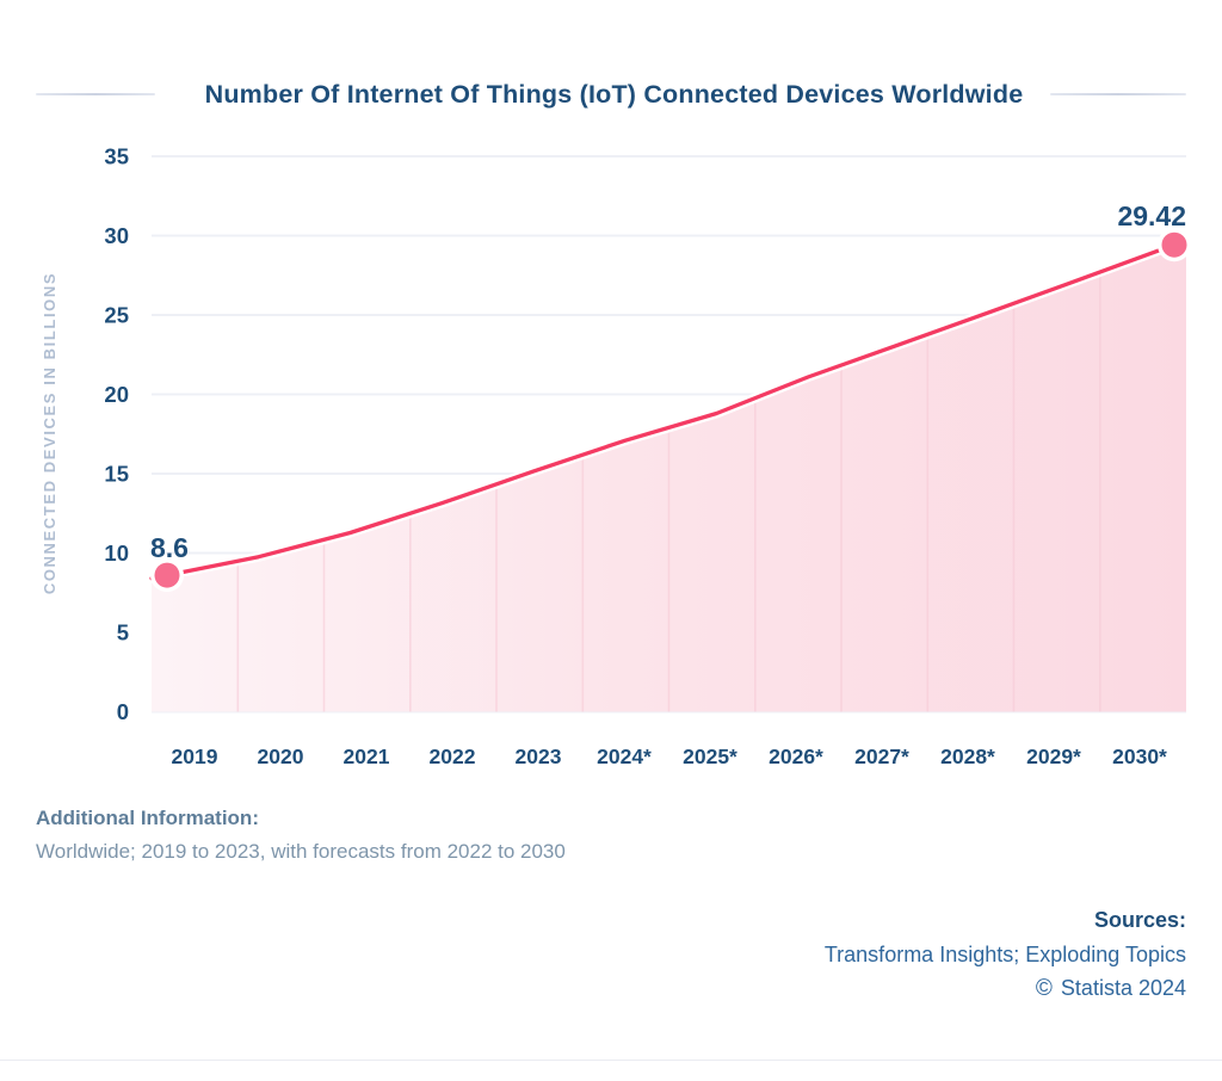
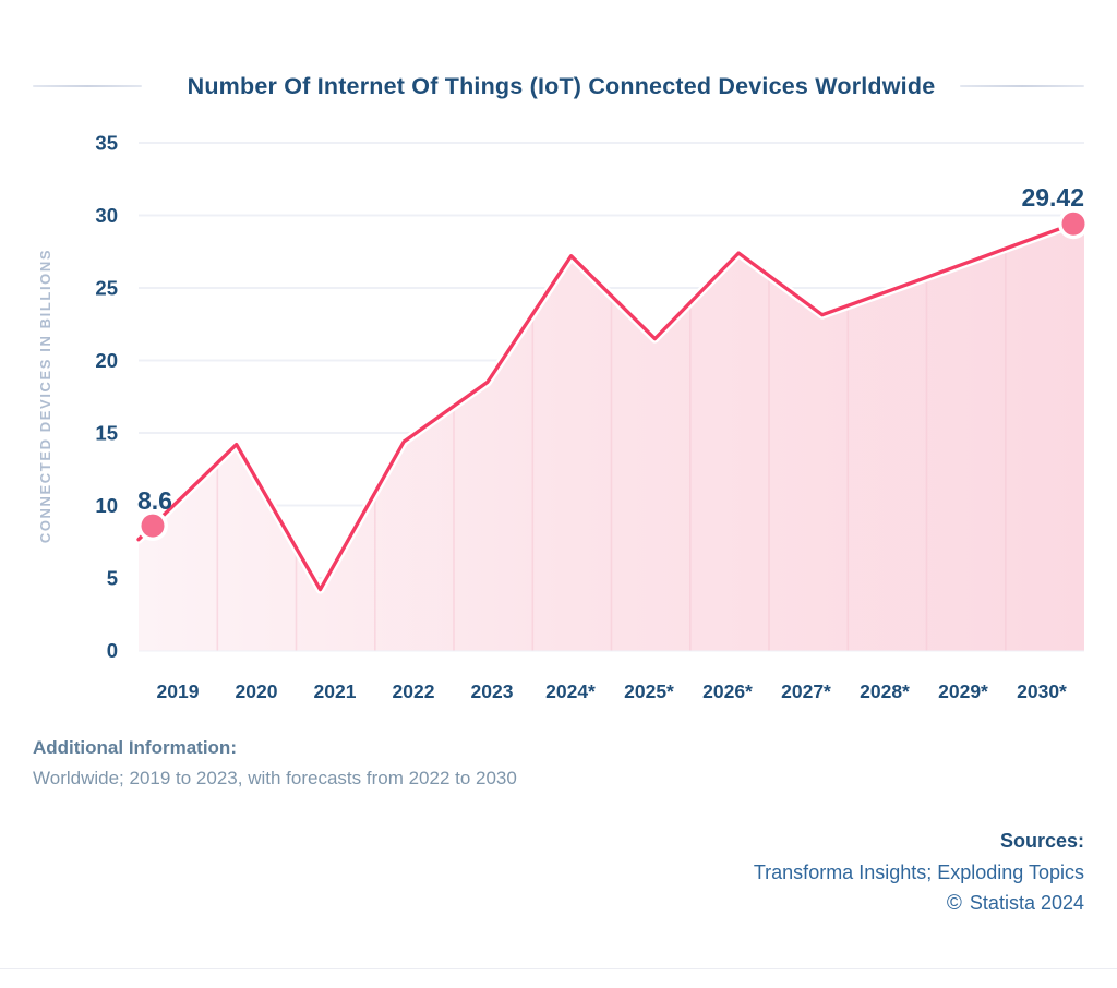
2020: 9.8 -> 14.2
2021: 11.3 -> 4.2
2022: 13.1 -> 14.4
2023: 15.1 -> 18.5
2024*: 17.1 -> 27.2
2025*: 18.8 -> 21.5
2026*: 21.1 -> 27.4
